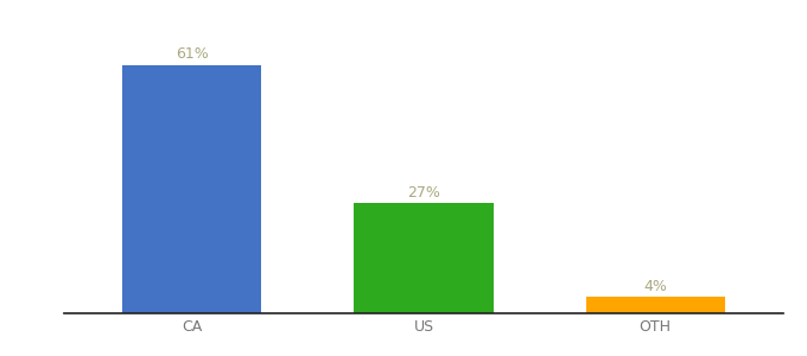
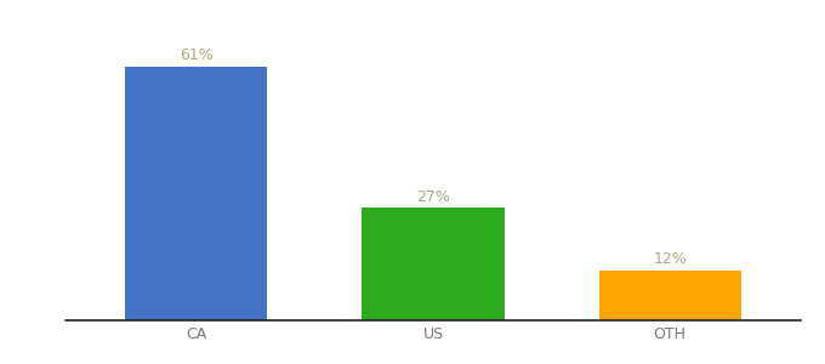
OTH: 4% -> 12%
